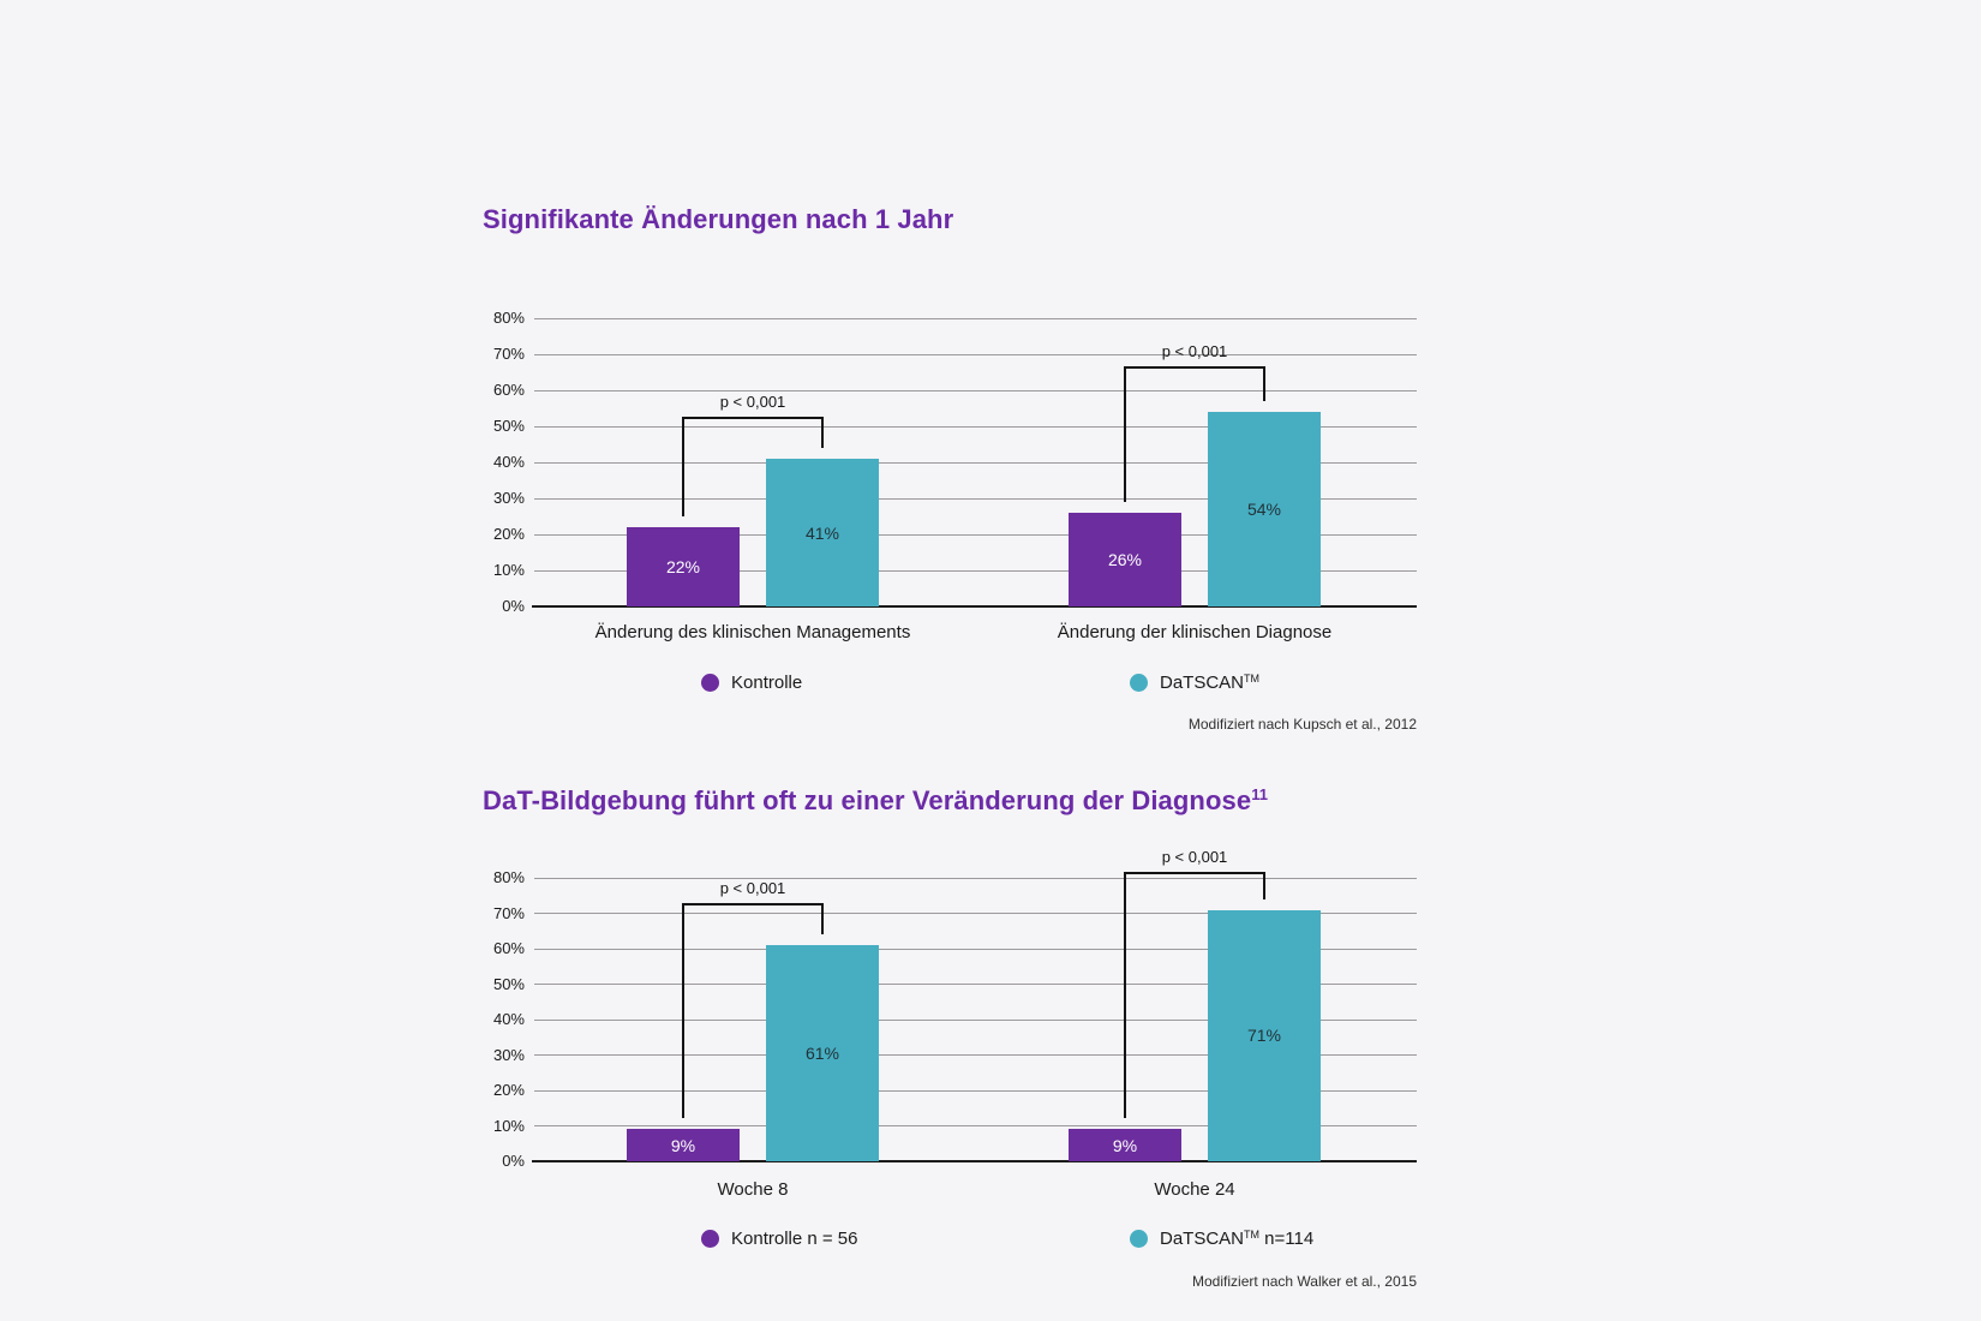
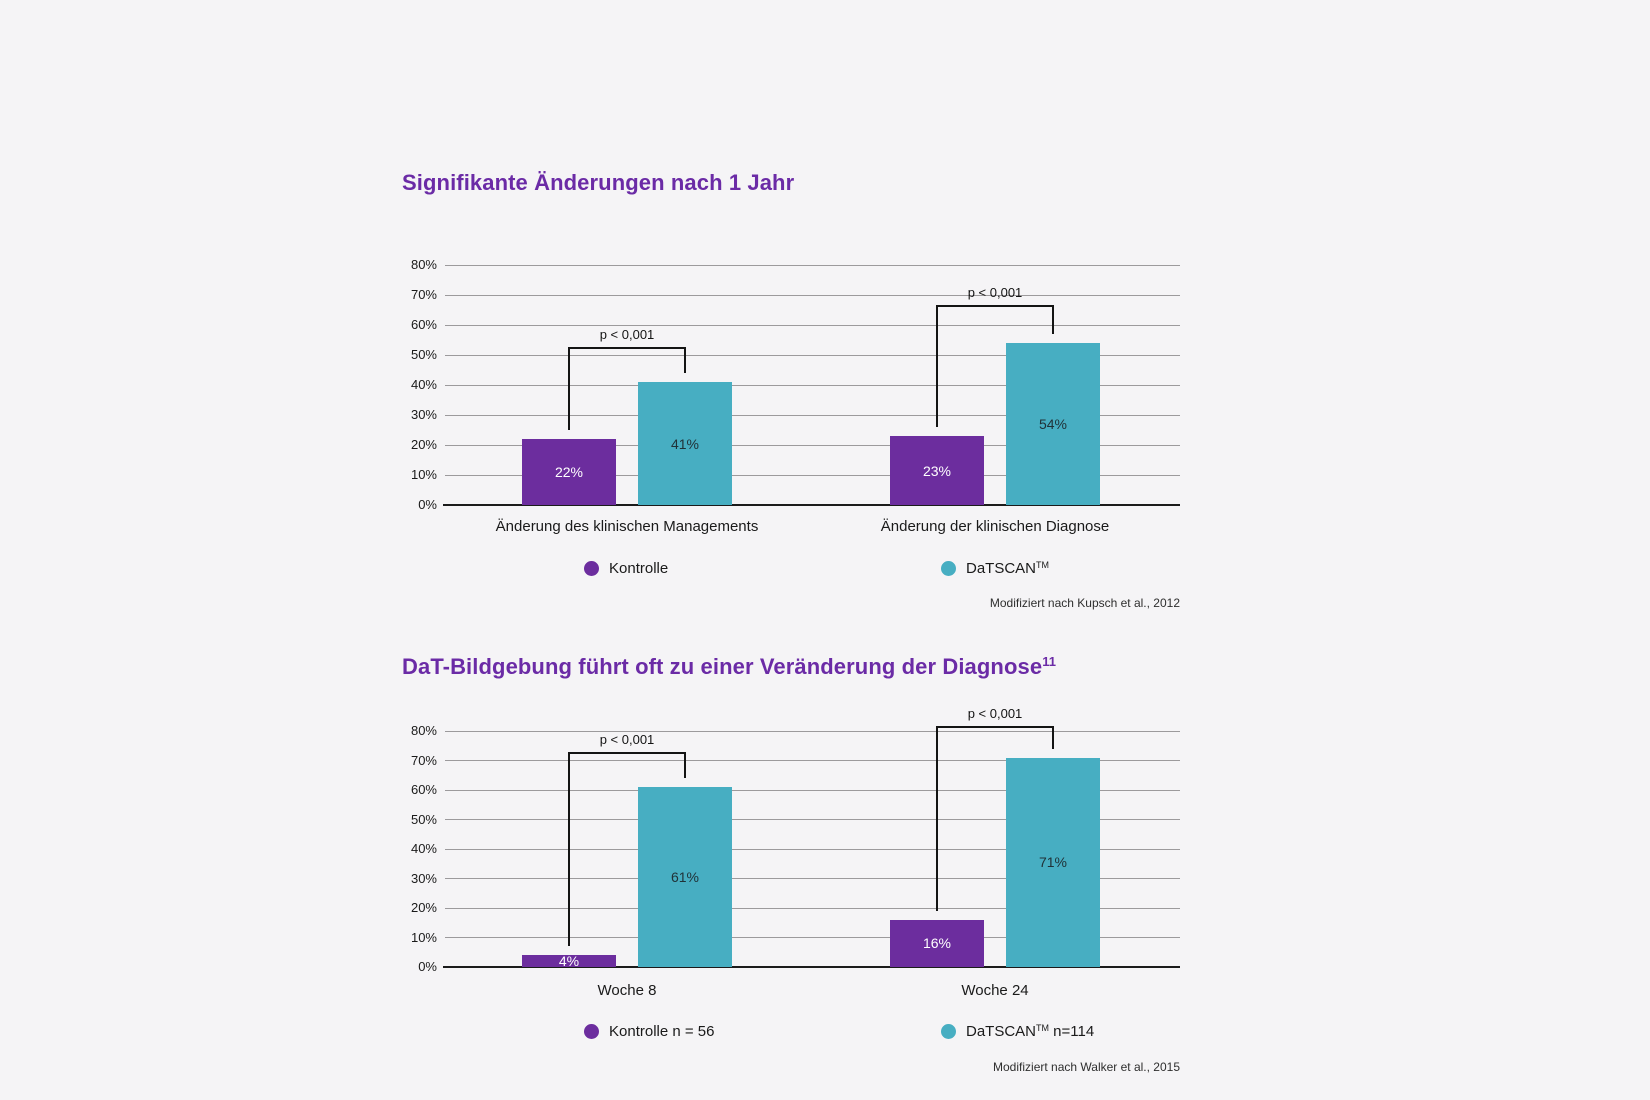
Signifikante Änderungen nach 1 Jahr/Kontrolle/Änderung der klinischen Diagnose: 26% -> 23%
DaT-Bildgebung führt oft zu einer Veränderung der Diagnose/Kontrolle n = 56/Woche 8: 9% -> 4%
DaT-Bildgebung führt oft zu einer Veränderung der Diagnose/Kontrolle n = 56/Woche 24: 9% -> 16%
